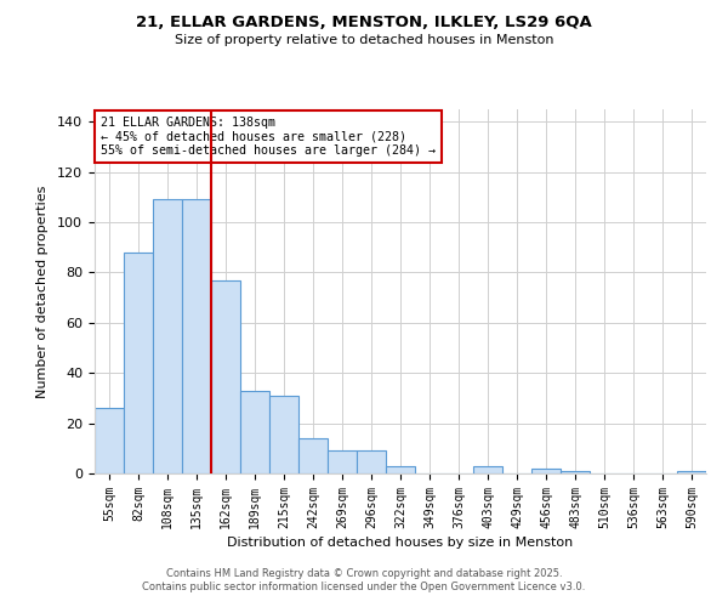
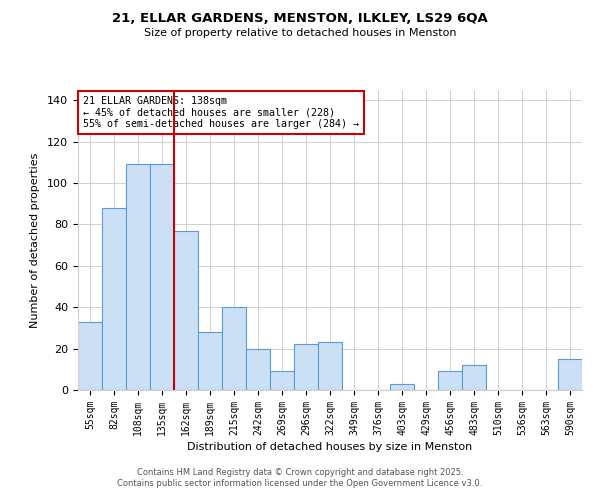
55sqm: 26 -> 33
189sqm: 33 -> 28
215sqm: 31 -> 40
242sqm: 14 -> 20
296sqm: 9 -> 22
322sqm: 3 -> 23
456sqm: 2 -> 9
483sqm: 1 -> 12
590sqm: 1 -> 15
